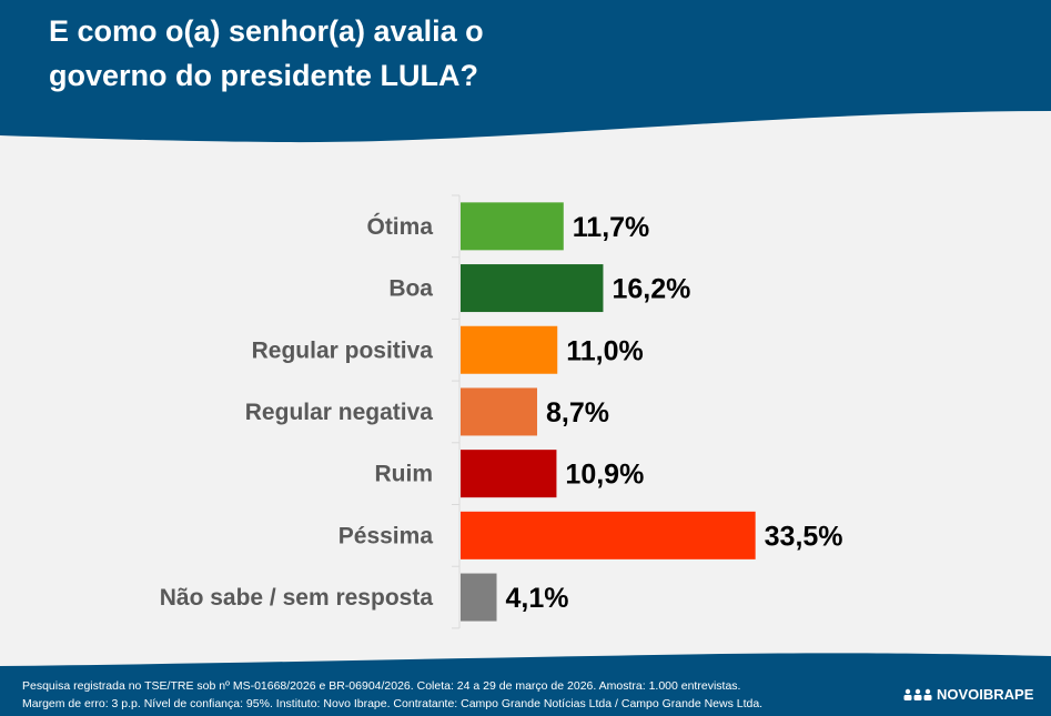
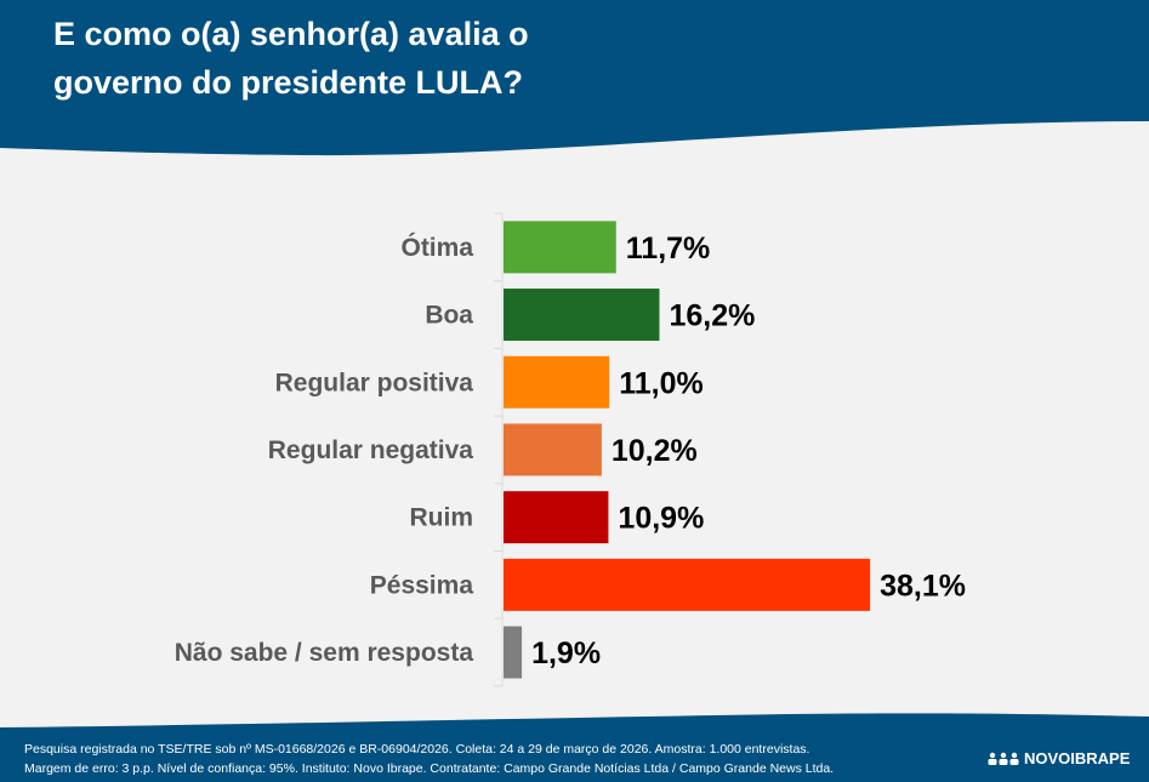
Regular negativa: 8,7% -> 10,2%
Péssima: 33,5% -> 38,1%
Não sabe / sem resposta: 4,1% -> 1,9%
